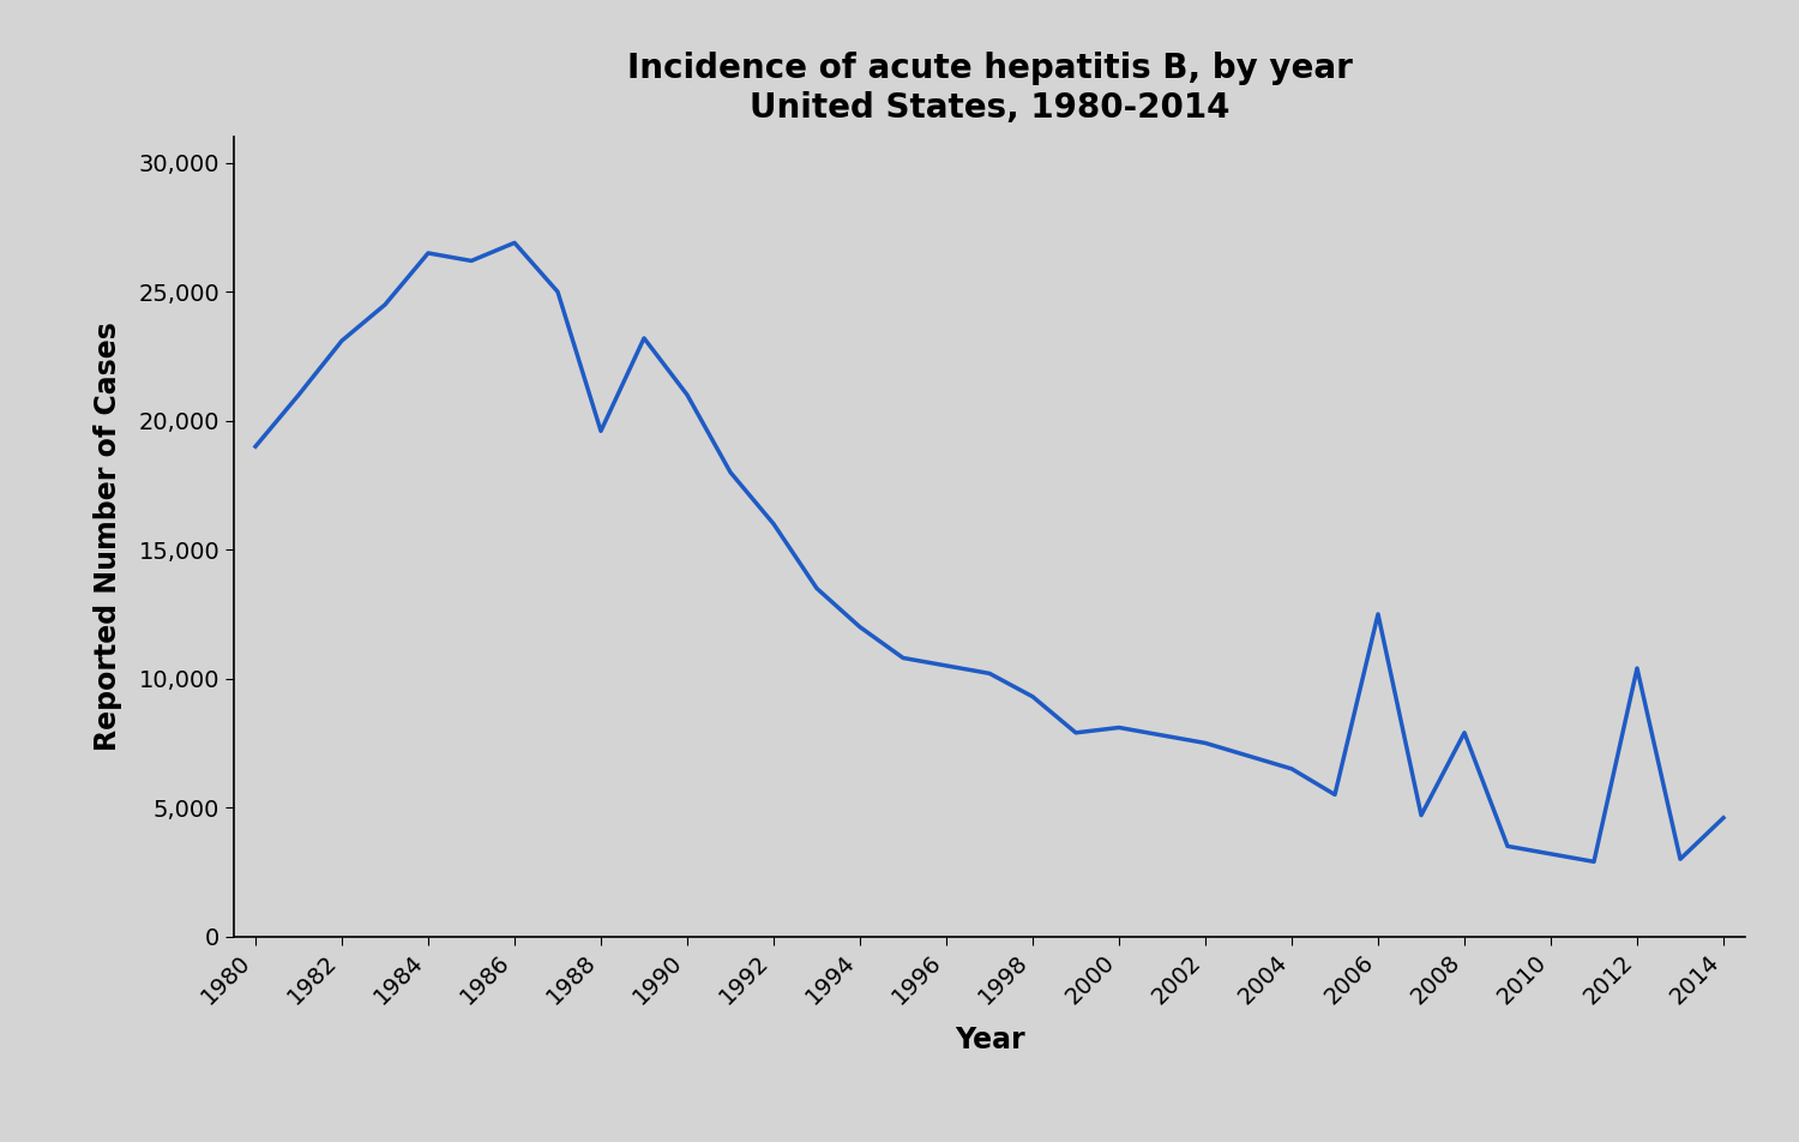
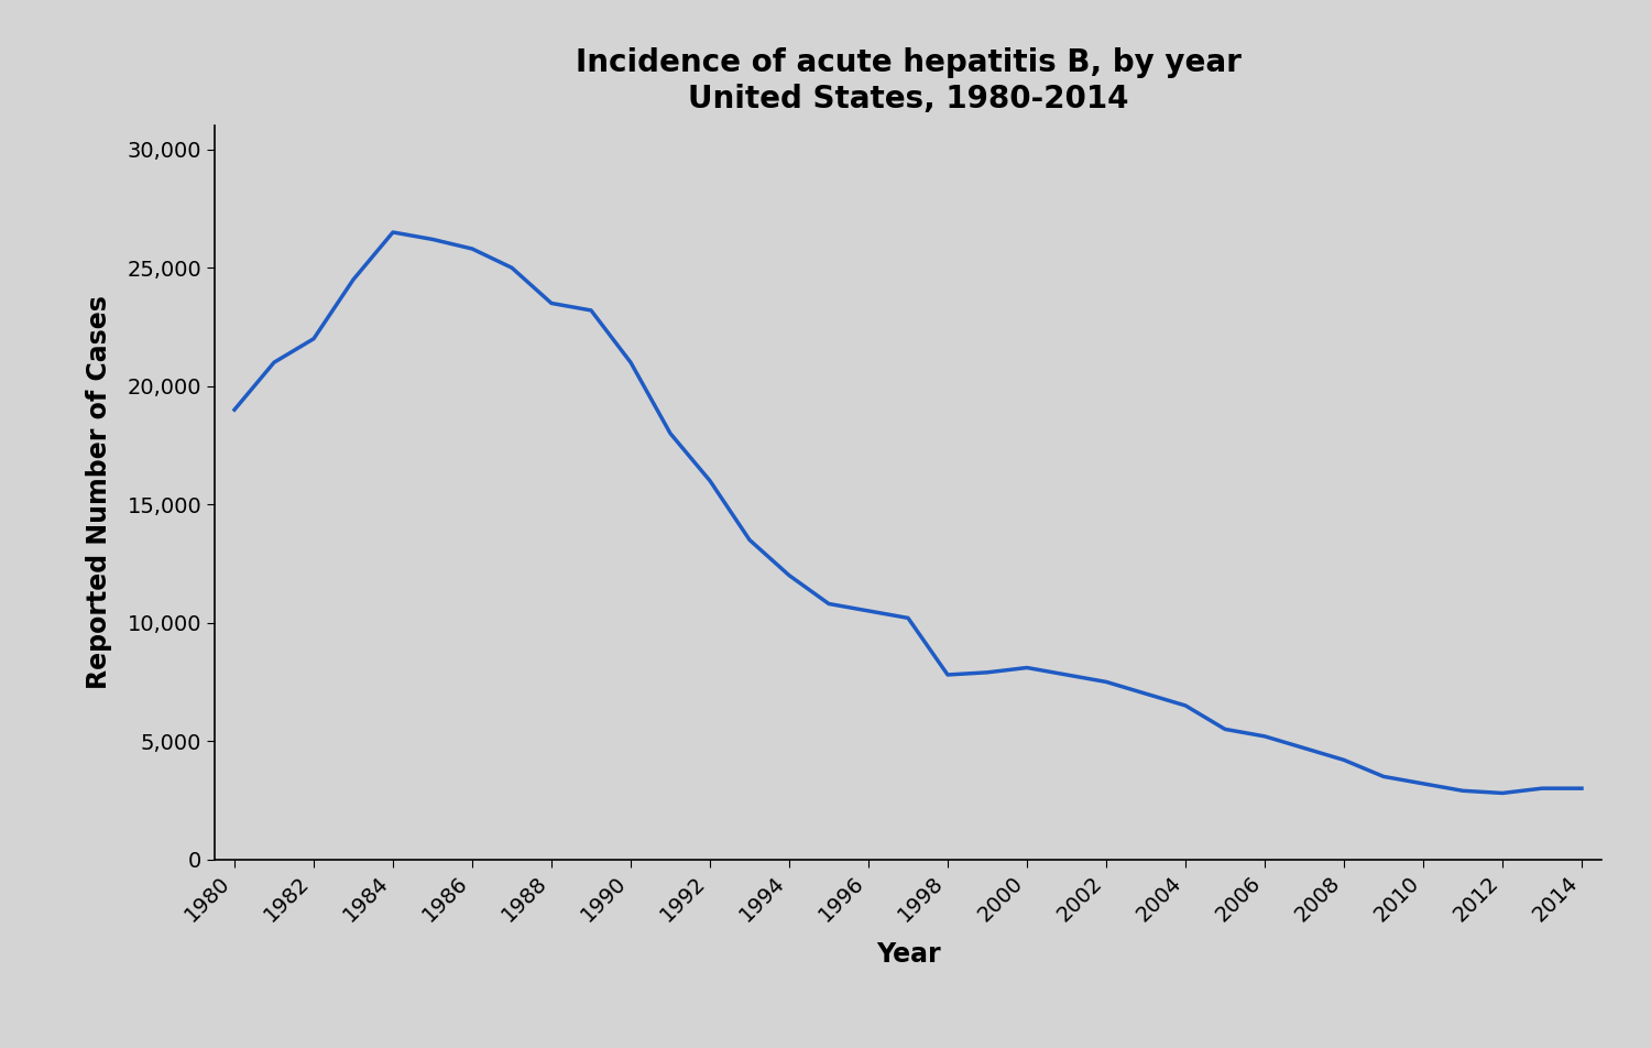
1982: 23,100 -> 22,000
1986: 26,900 -> 25,800
1988: 19,600 -> 23,500
1998: 9,300 -> 7,800
2006: 12,500 -> 5,200
2008: 7,900 -> 4,200
2012: 10,400 -> 2,800
2014: 4,600 -> 3,000
